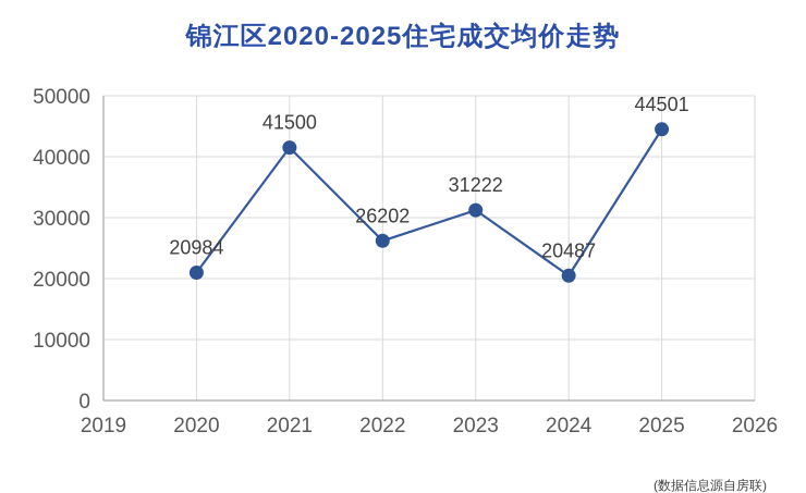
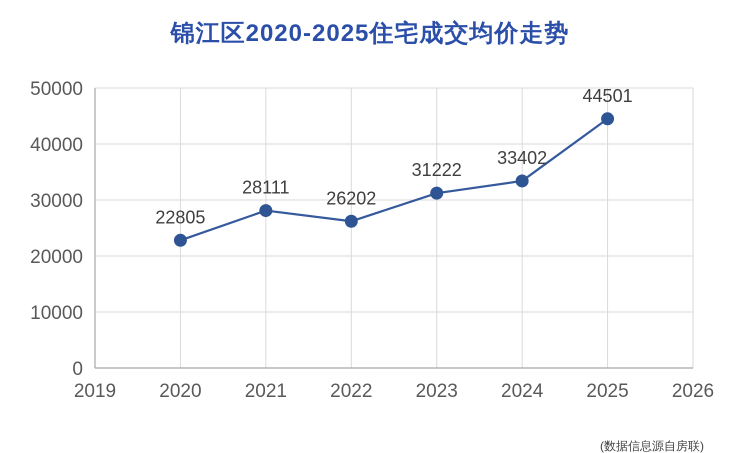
2020: 20984 -> 22805
2021: 41500 -> 28111
2024: 20487 -> 33402
